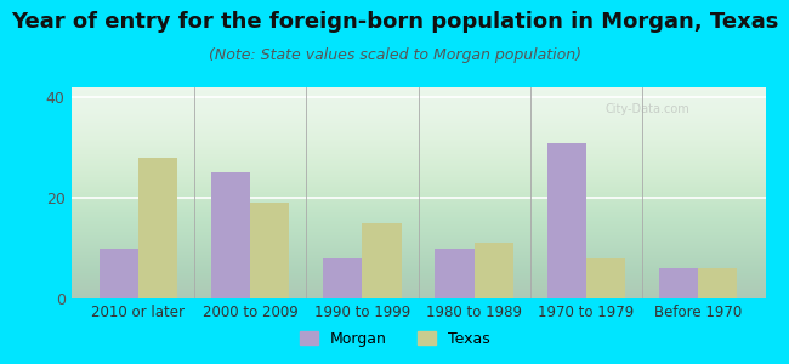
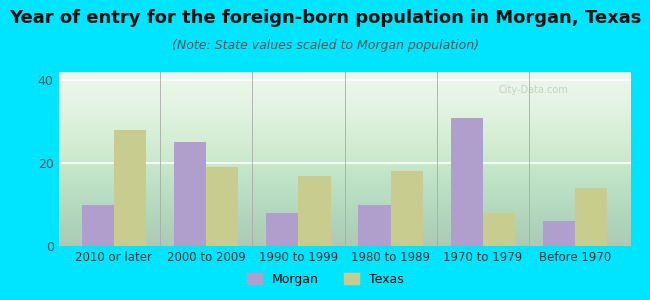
Texas/1990 to 1999: 15 -> 17
Texas/1980 to 1989: 11 -> 18
Texas/Before 1970: 6 -> 14
